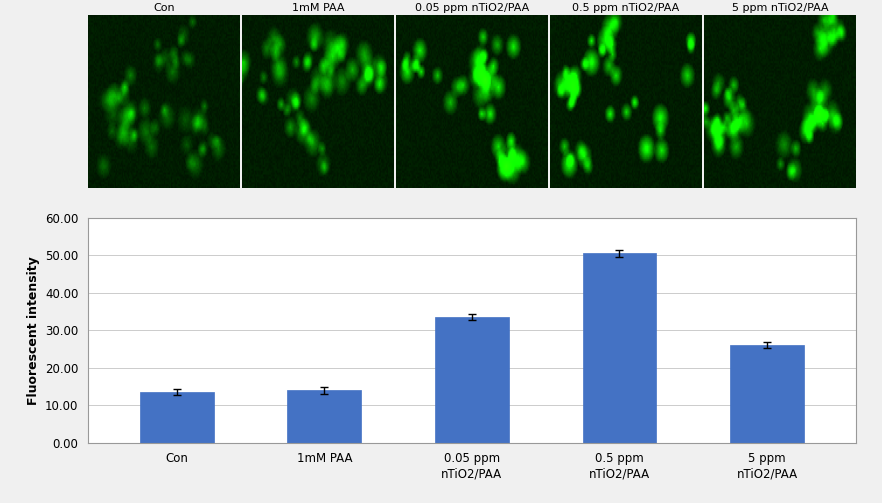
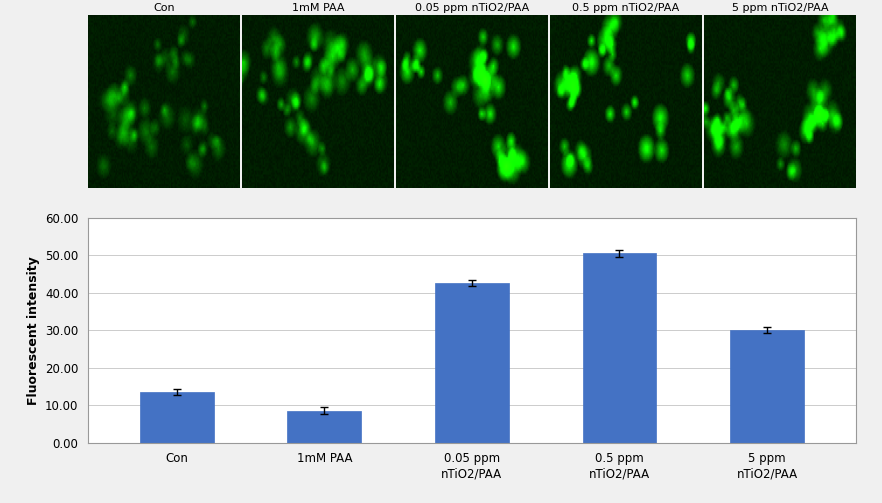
1mM PAA: 14.0 -> 8.5
0.05 ppm nTiO2/PAA: 33.5 -> 42.5
5 ppm nTiO2/PAA: 26.0 -> 30.0
